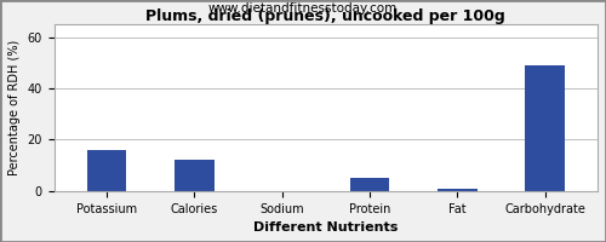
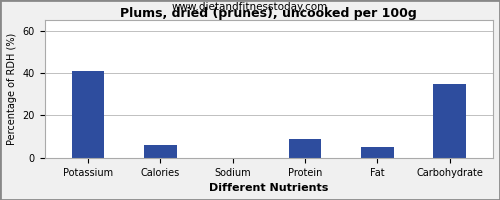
Potassium: 16 -> 41
Calories: 12 -> 6
Protein: 5 -> 9
Fat: 1 -> 5
Carbohydrate: 49 -> 35
